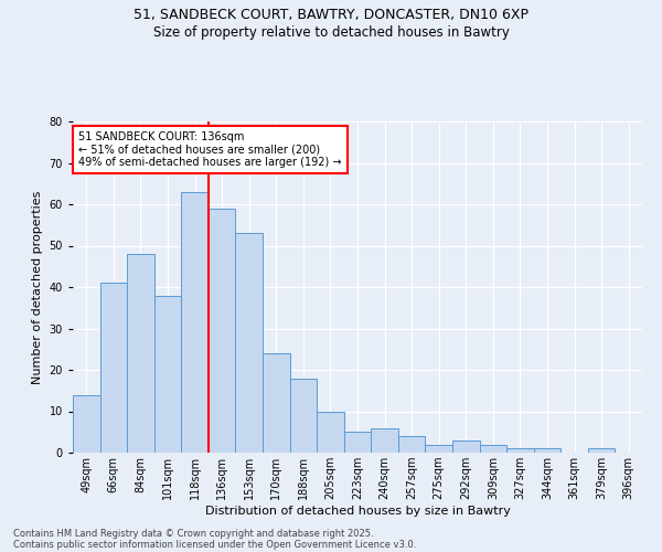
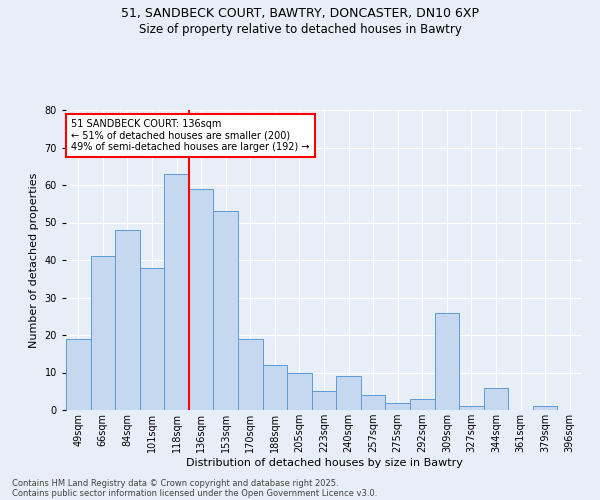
49sqm: 14 -> 19
170sqm: 24 -> 19
188sqm: 18 -> 12
240sqm: 6 -> 9
309sqm: 2 -> 26
344sqm: 1 -> 6
